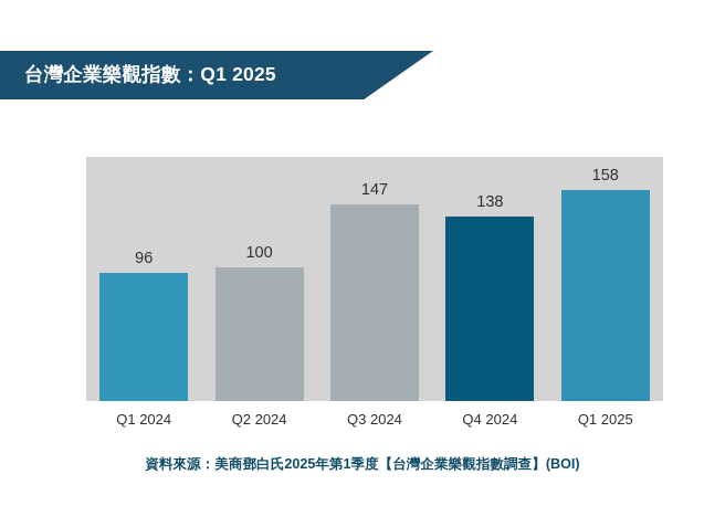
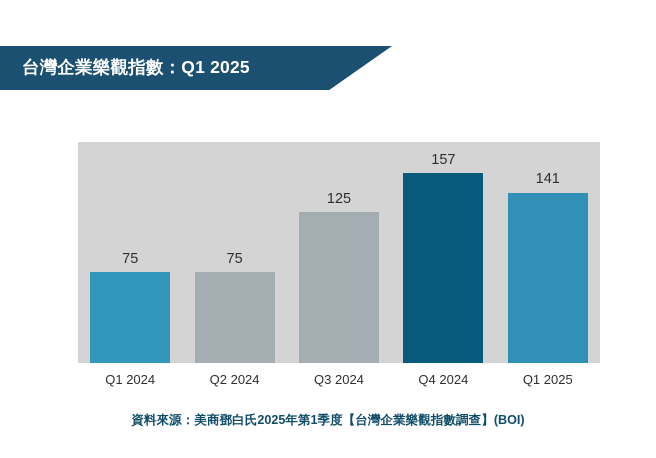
Q1 2024: 96 -> 75
Q2 2024: 100 -> 75
Q3 2024: 147 -> 125
Q4 2024: 138 -> 157
Q1 2025: 158 -> 141
